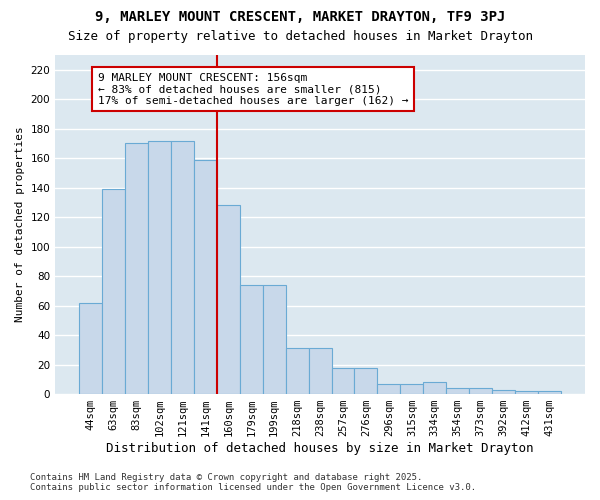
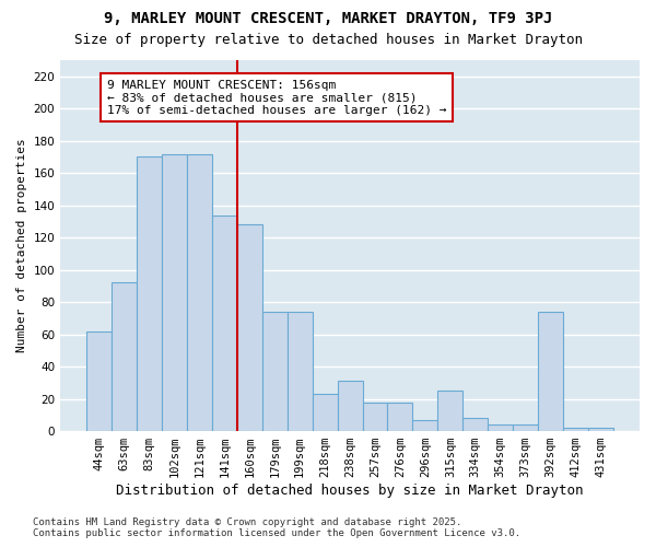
63sqm: 139 -> 92
141sqm: 159 -> 134
218sqm: 31 -> 23
315sqm: 7 -> 25
392sqm: 3 -> 74
